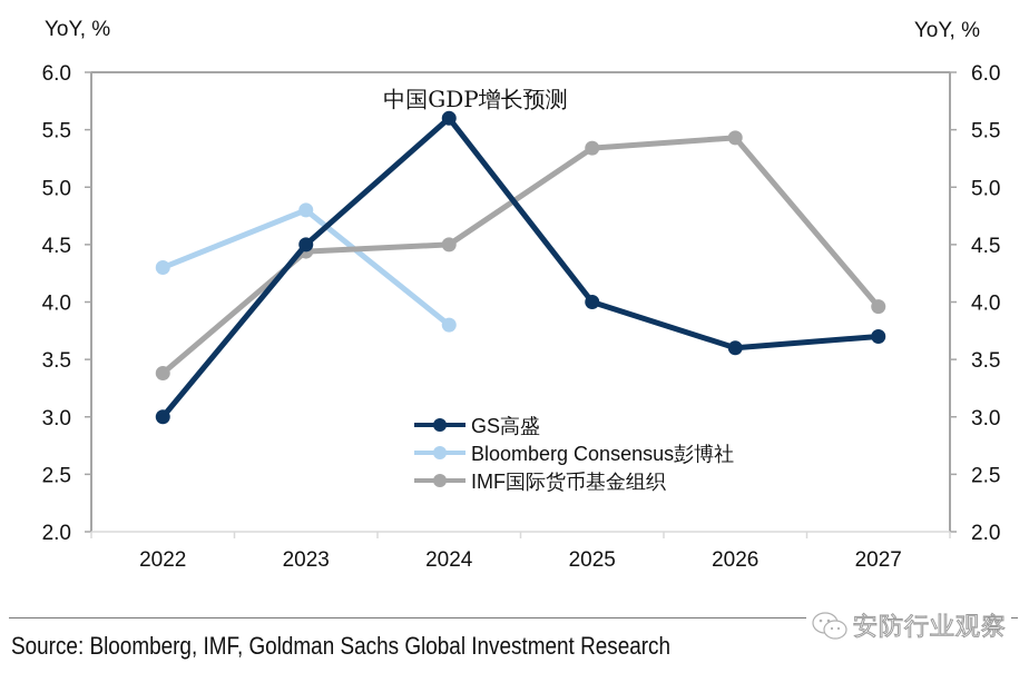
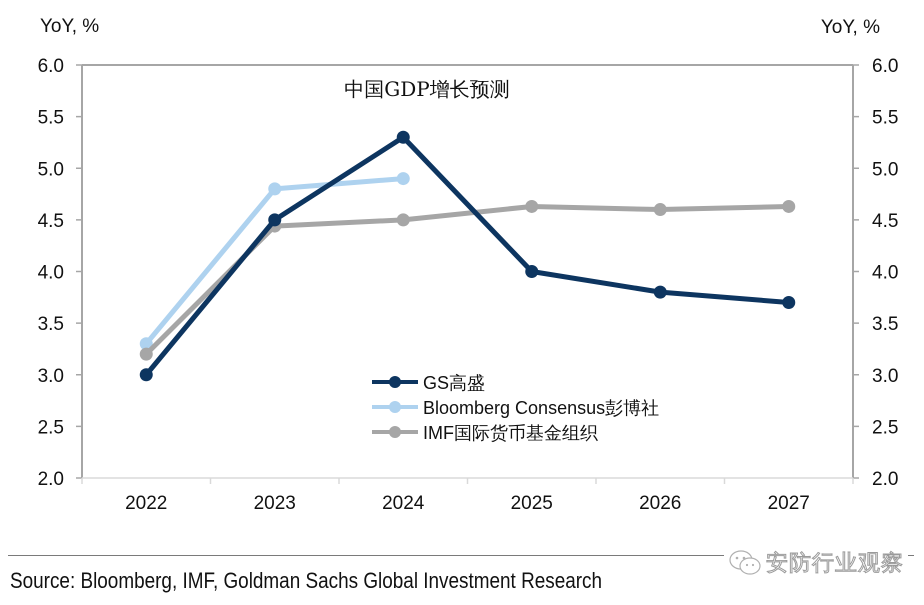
Bloomberg Consensus彭博社/2022: 4.3 -> 3.3
IMF国际货币基金组织/2022: 3.38 -> 3.20
GS高盛/2024: 5.6 -> 5.3
Bloomberg Consensus彭博社/2024: 3.8 -> 4.9
IMF国际货币基金组织/2025: 5.34 -> 4.63
GS高盛/2026: 3.6 -> 3.8
IMF国际货币基金组织/2026: 5.43 -> 4.60
IMF国际货币基金组织/2027: 3.96 -> 4.63
